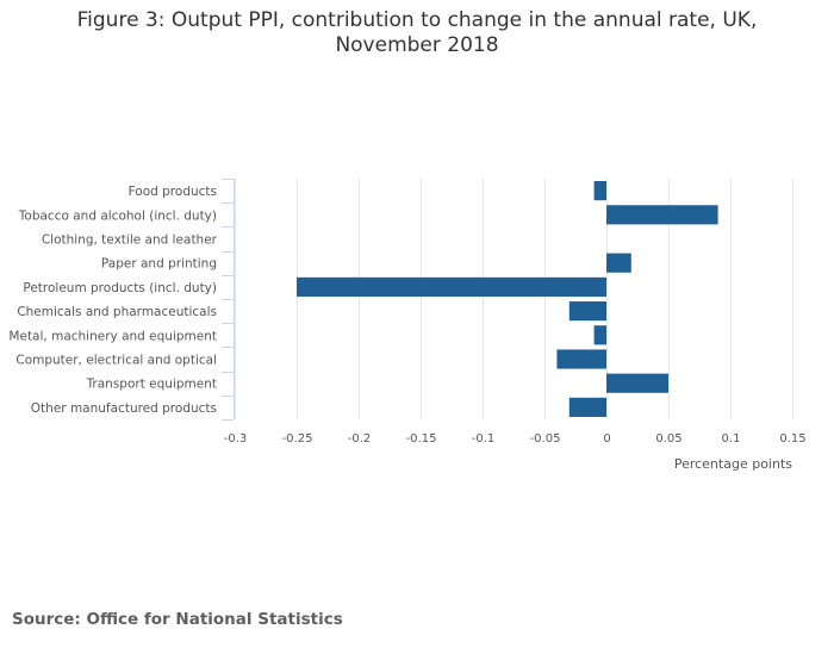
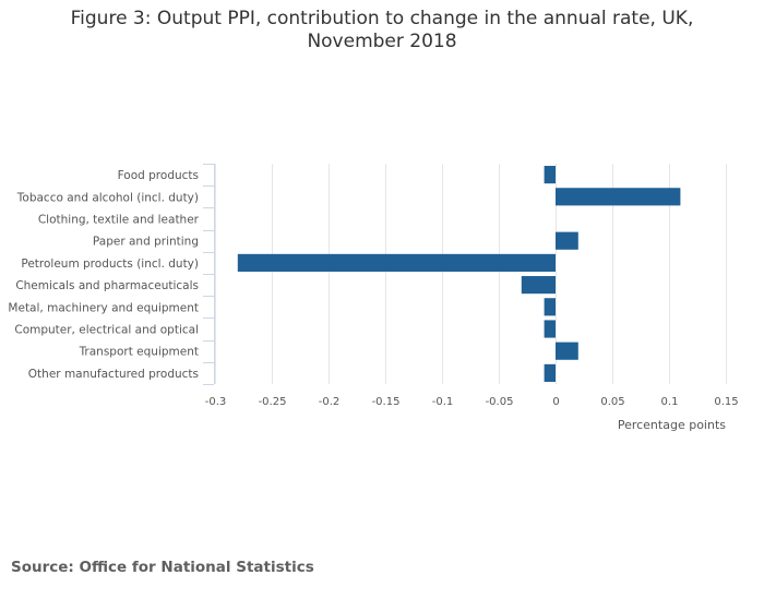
Tobacco and alcohol (incl. duty): 0.09 -> 0.11
Petroleum products (incl. duty): -0.25 -> -0.28
Computer, electrical and optical: -0.04 -> -0.01
Transport equipment: 0.05 -> 0.02
Other manufactured products: -0.03 -> -0.01
